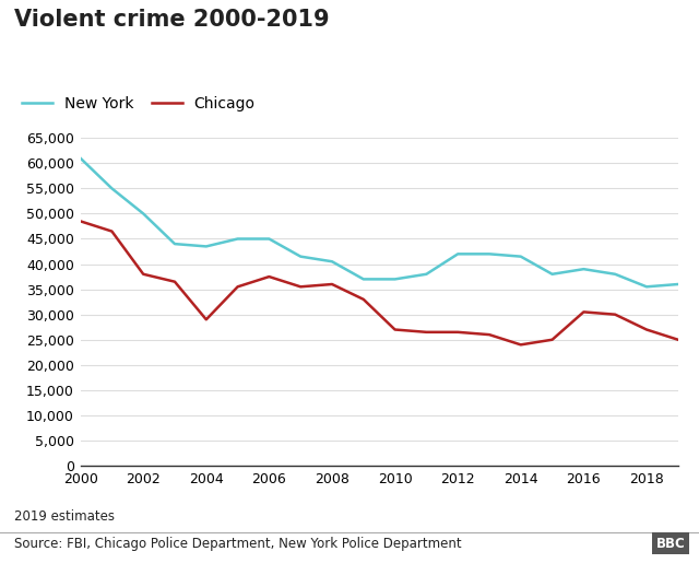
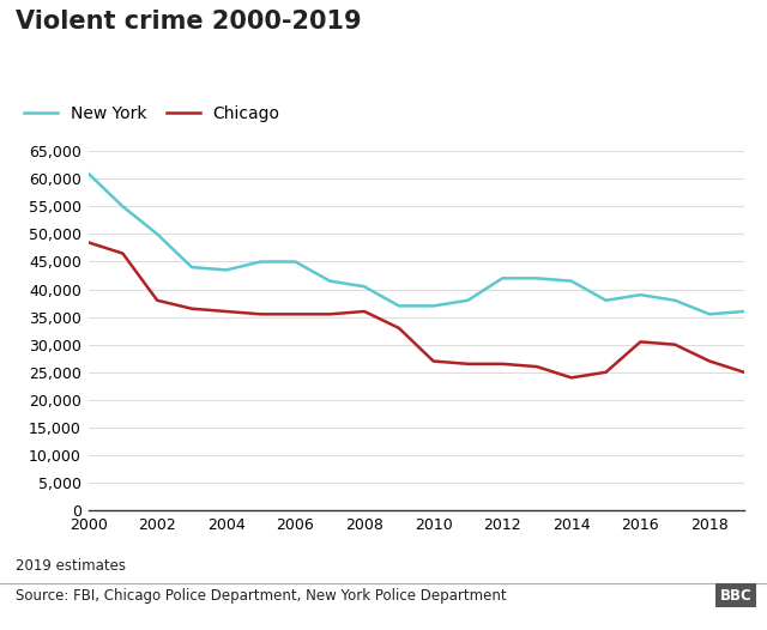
Chicago/2004: 29,000 -> 36,000
Chicago/2006: 37,500 -> 35,500
